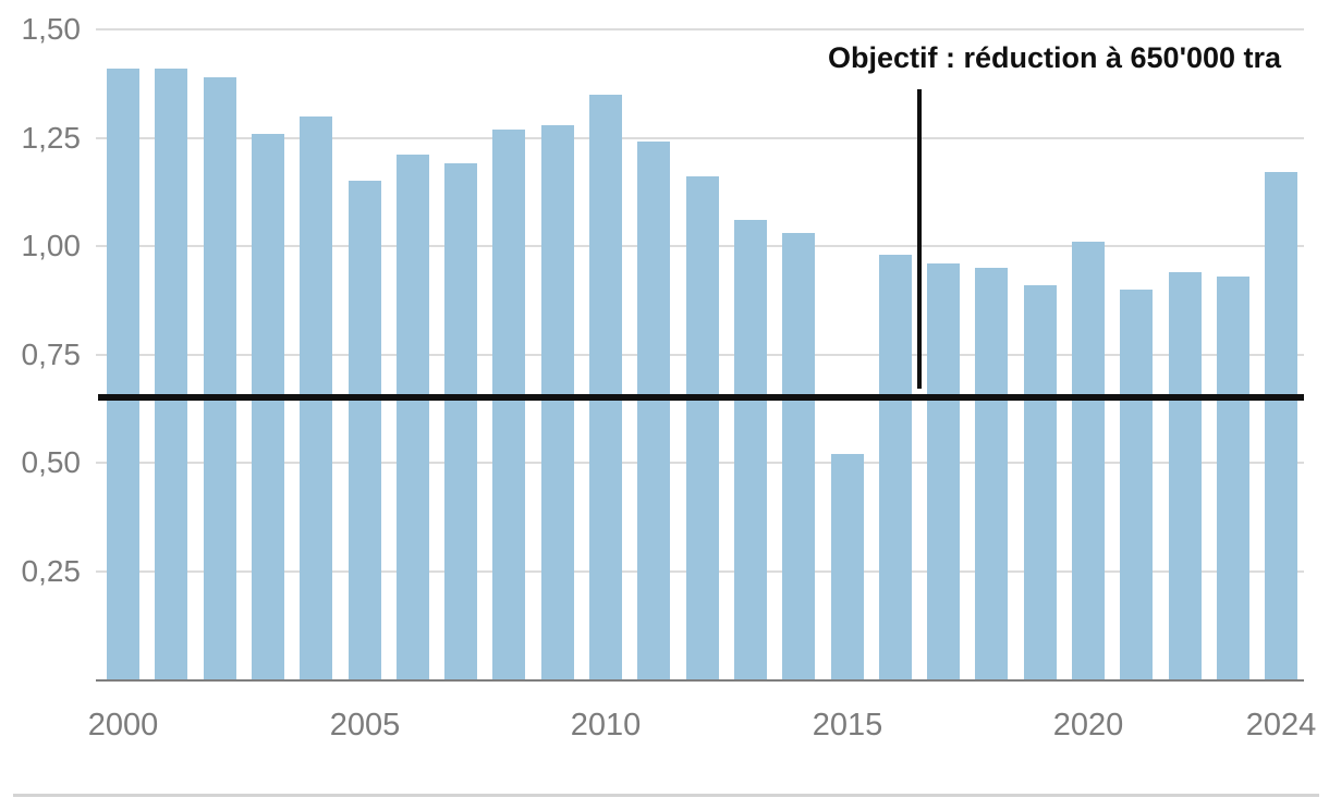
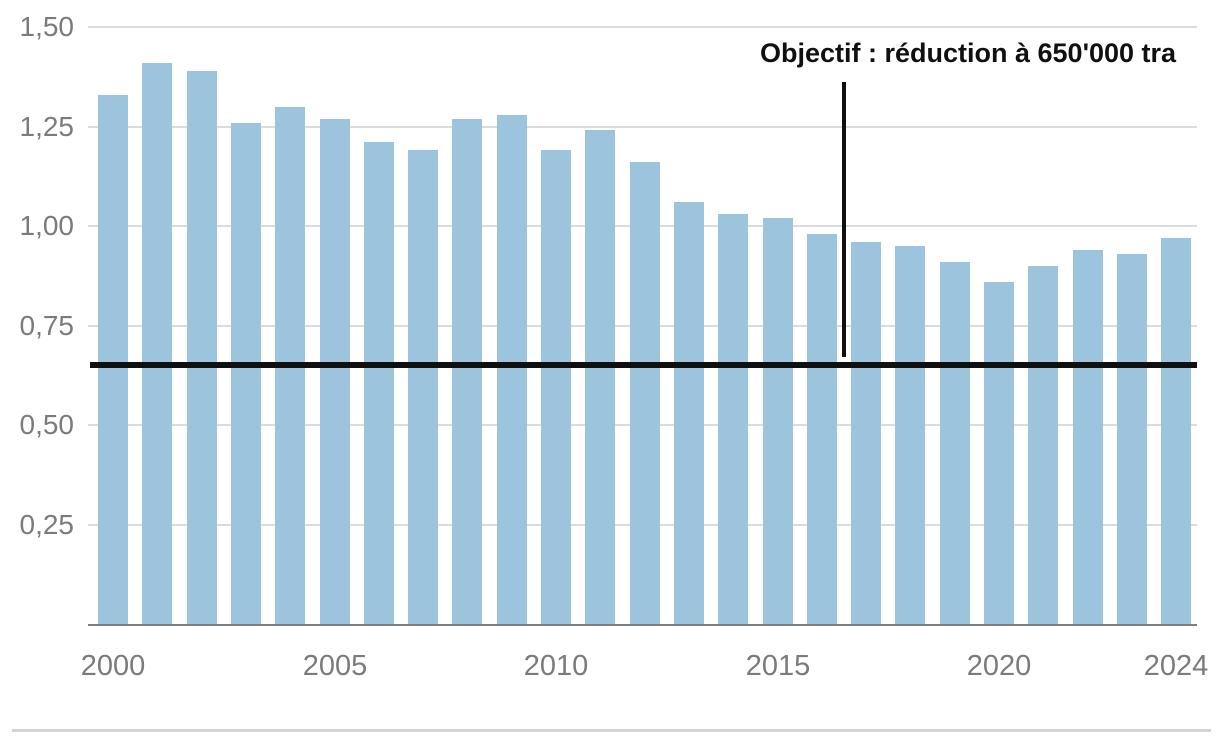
2000: 1,41 -> 1,33
2005: 1,15 -> 1,27
2010: 1,35 -> 1,19
2015: 0,52 -> 1,02
2020: 1,01 -> 0,86
2024: 1,17 -> 0,97
